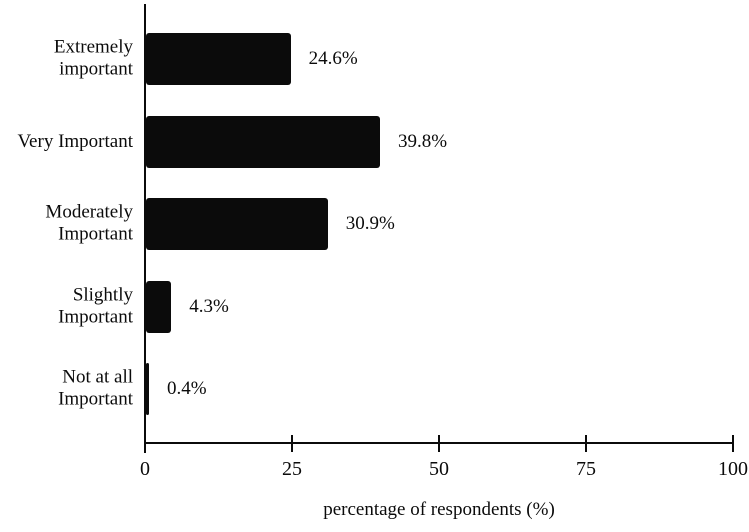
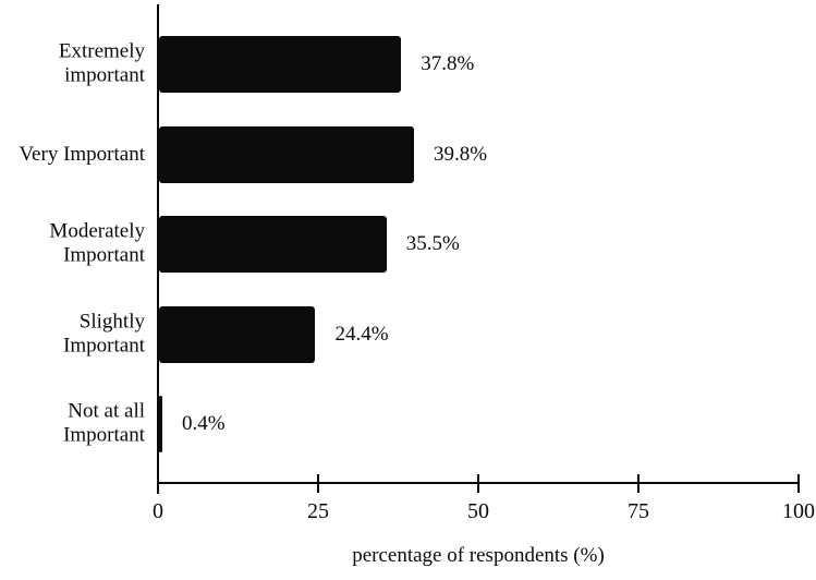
Extremely important: 24.6% -> 37.8%
Moderately Important: 30.9% -> 35.5%
Slightly Important: 4.3% -> 24.4%
